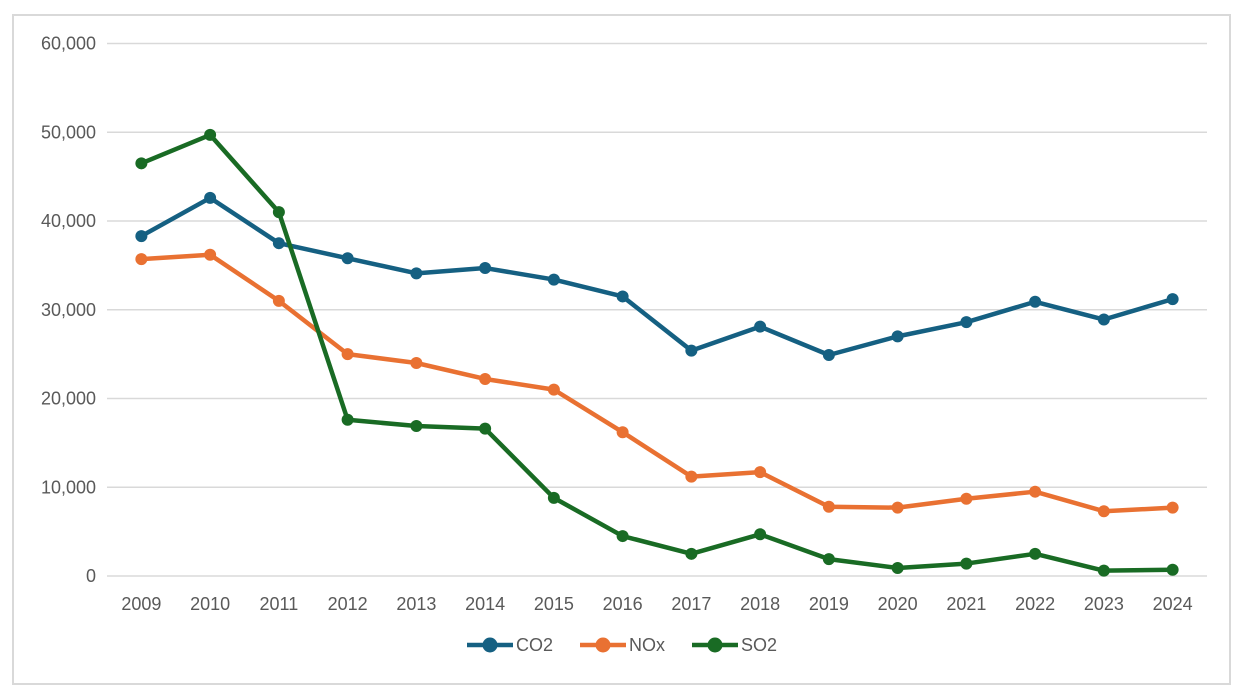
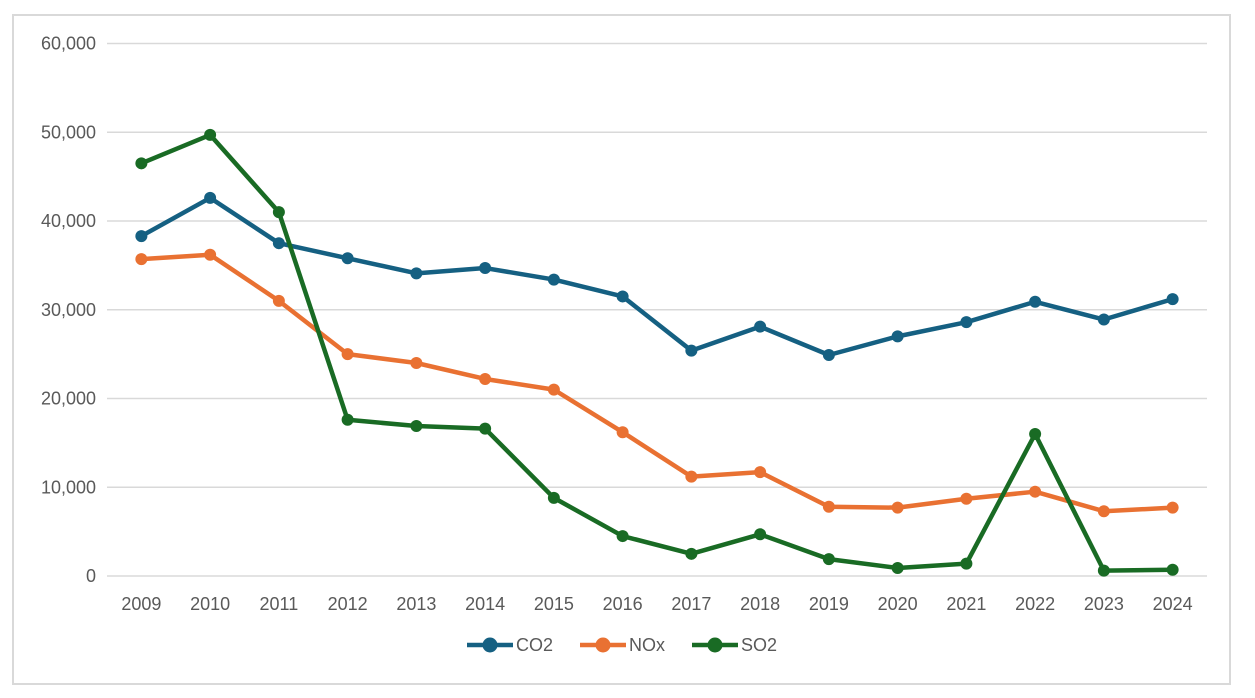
SO2/2022: 2000 -> 16000
